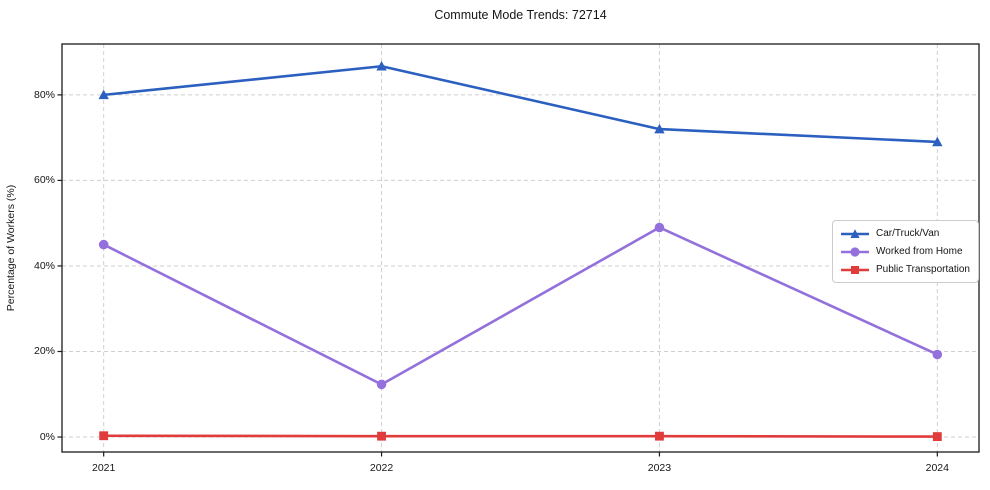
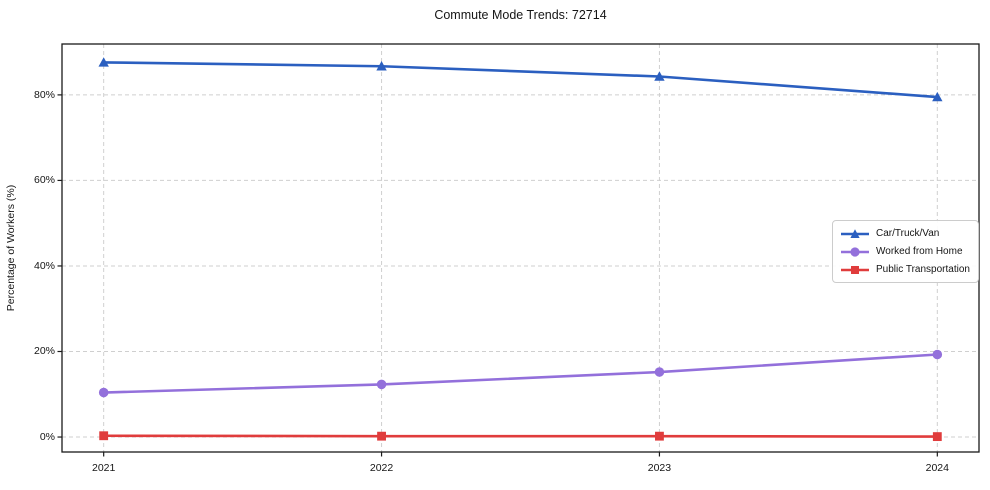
Car/Truck/Van/2021: 80% -> 88%
Worked from Home/2021: 45% -> 10%
Car/Truck/Van/2023: 72% -> 84%
Worked from Home/2023: 49% -> 15%
Car/Truck/Van/2024: 69% -> 80%
